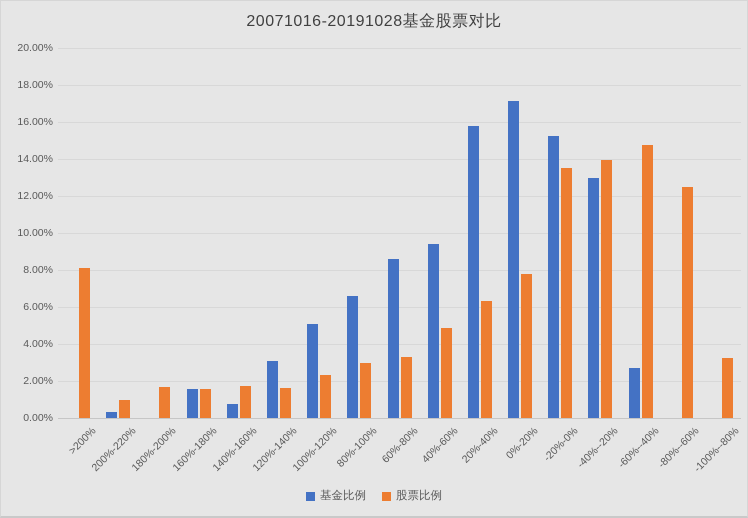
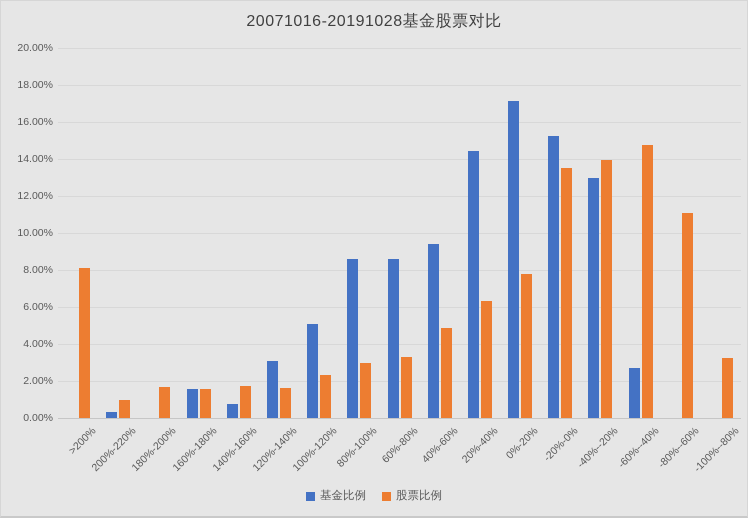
基金比例/80%-100%: 6.6% -> 8.6%
基金比例/20%-40%: 15.8% -> 14.4%
股票比例/-80%--60%: 12.5% -> 11.1%
